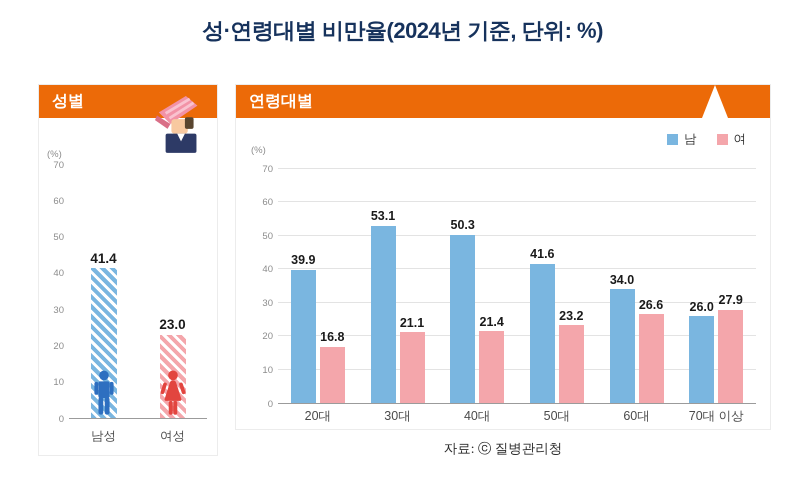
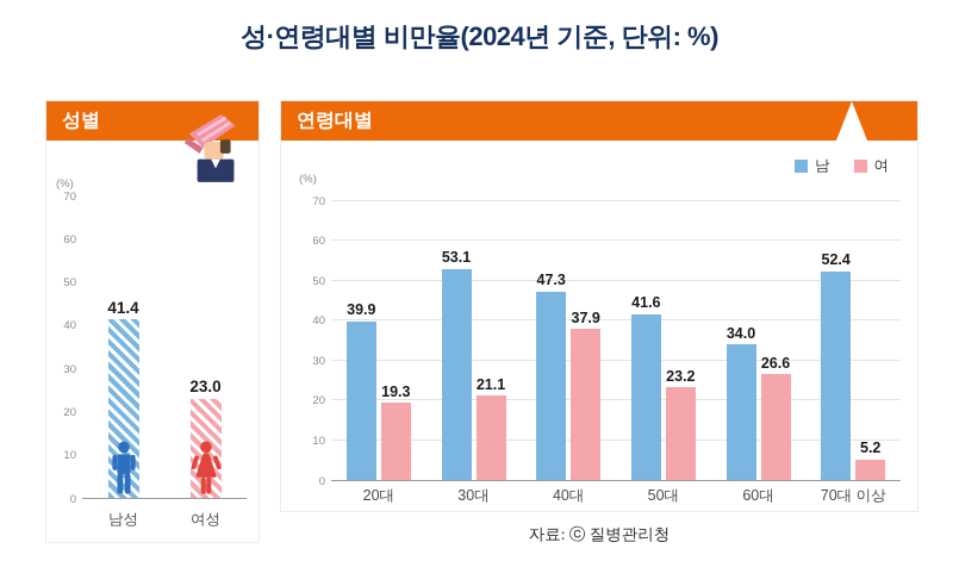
연령대별/여/20대: 16.8 -> 19.3
연령대별/남/40대: 50.3 -> 47.3
연령대별/여/40대: 21.4 -> 37.9
연령대별/남/70대 이상: 26.0 -> 52.4
연령대별/여/70대 이상: 27.9 -> 5.2
